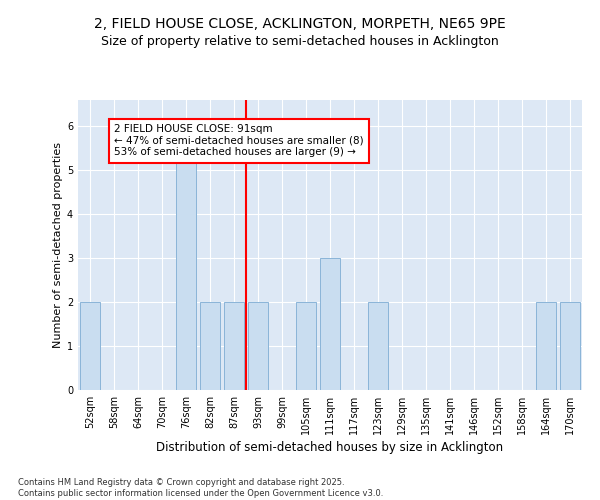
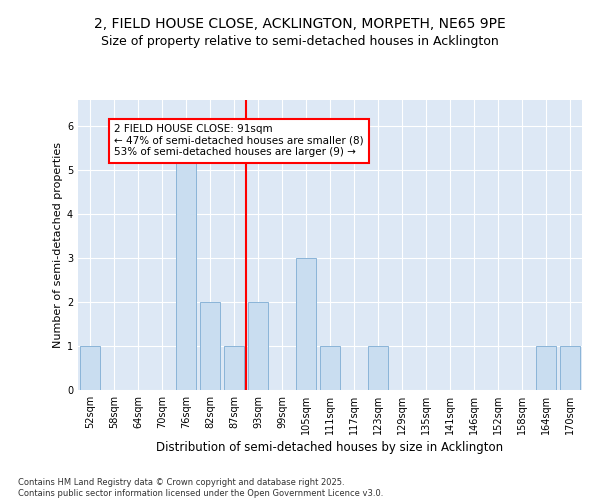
52sqm: 2 -> 1
87sqm: 2 -> 1
105sqm: 2 -> 3
111sqm: 3 -> 1
123sqm: 2 -> 1
164sqm: 2 -> 1
170sqm: 2 -> 1
